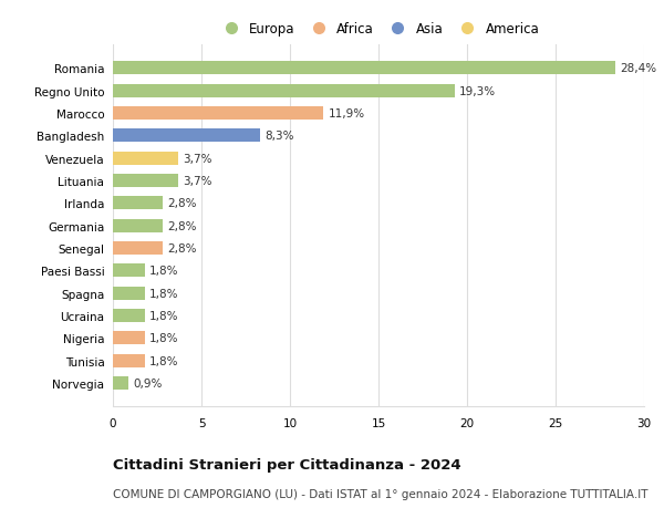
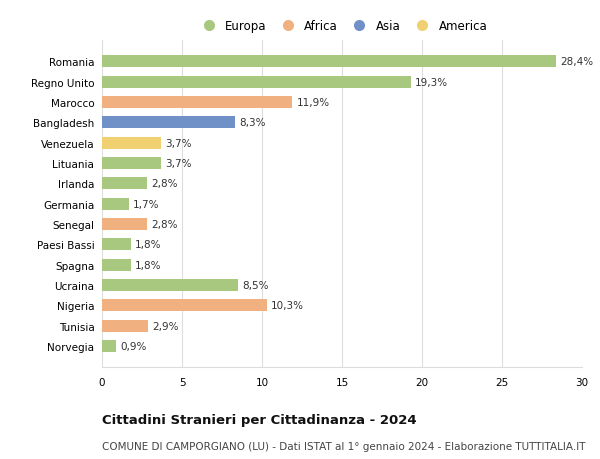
Germania: 2,8% -> 1,7%
Ucraina: 1,8% -> 8,5%
Nigeria: 1,8% -> 10,3%
Tunisia: 1,8% -> 2,9%
